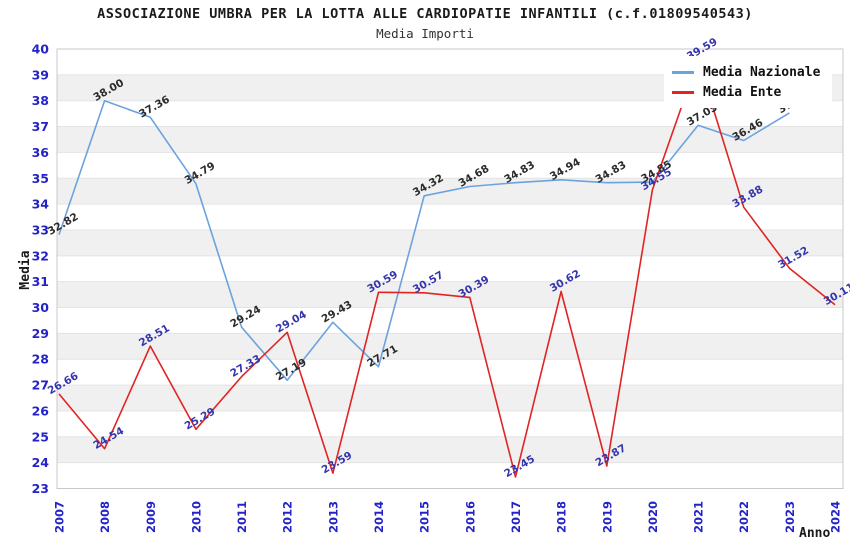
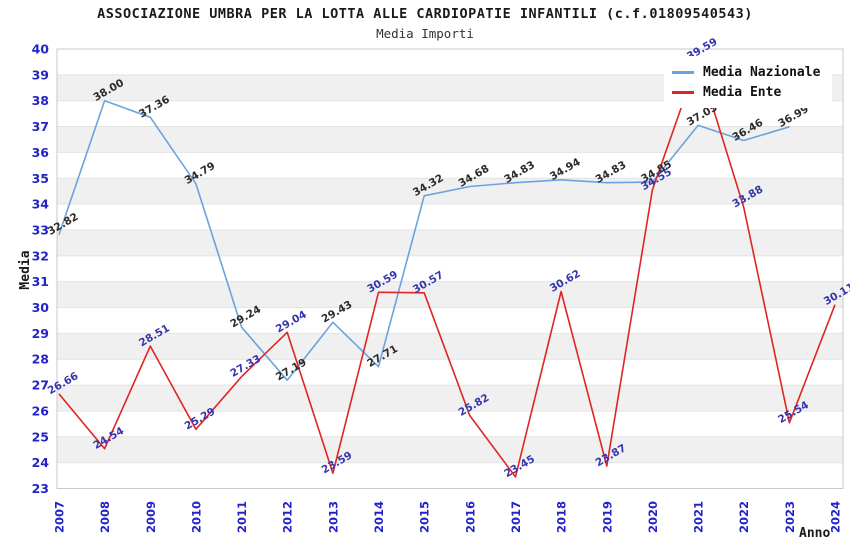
Media Ente/2016: 30.39 -> 25.82
Media Nazionale/2023: 37.53 -> 36.99
Media Ente/2023: 31.52 -> 25.54
